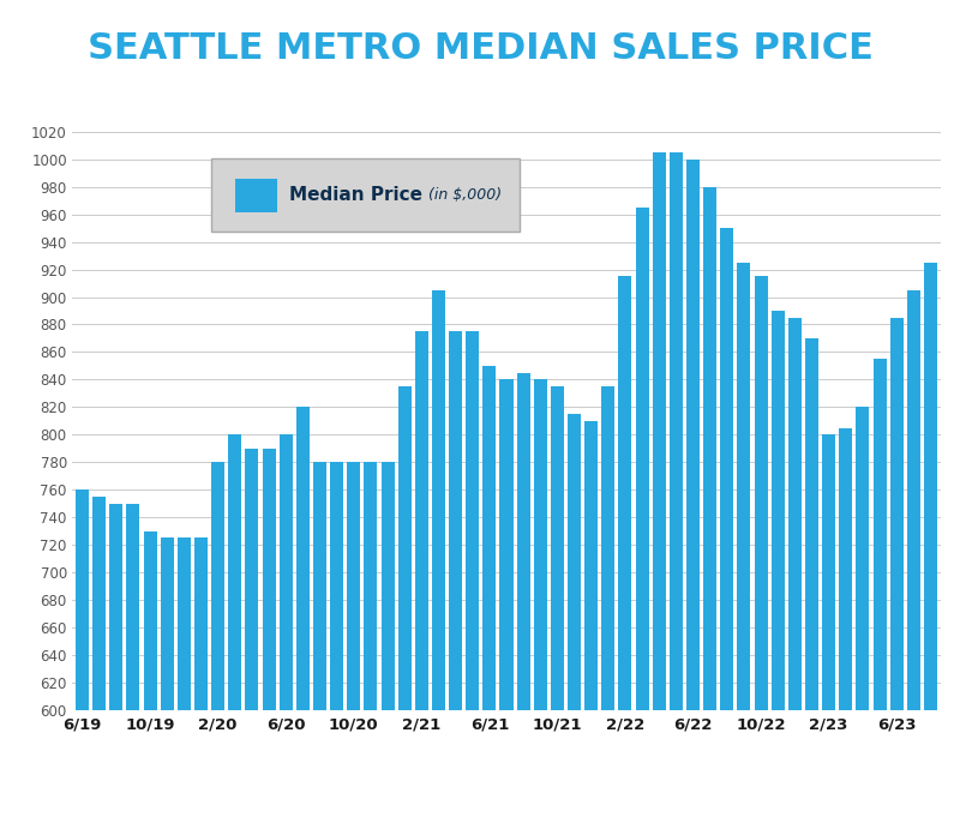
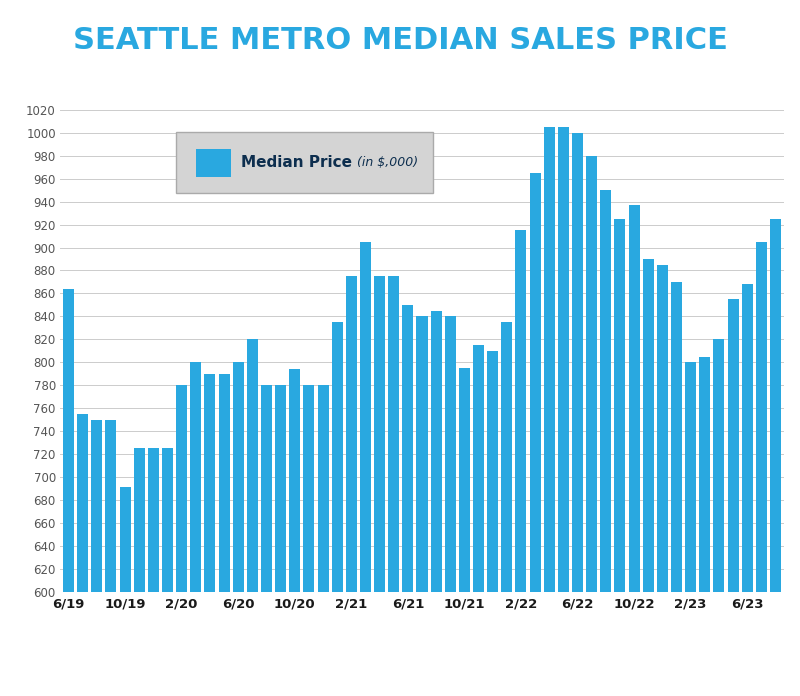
6/19: 760 -> 864
10/19: 730 -> 691
10/20: 780 -> 794
10/21: 835 -> 795
10/22: 915 -> 937
6/23: 885 -> 868
